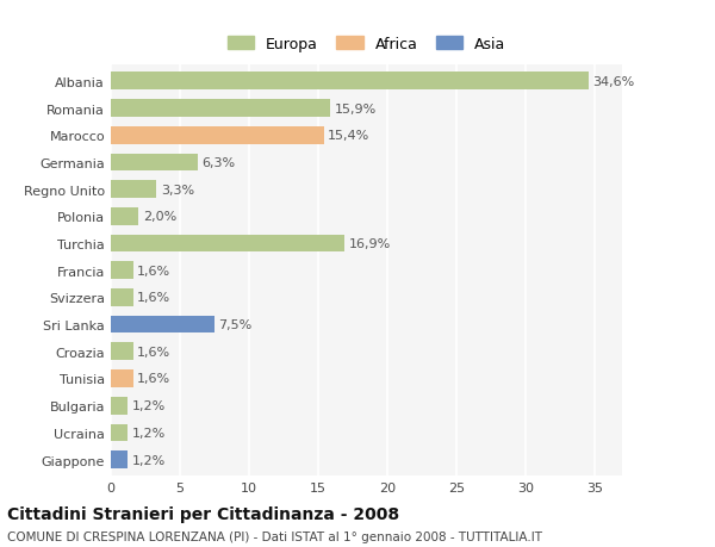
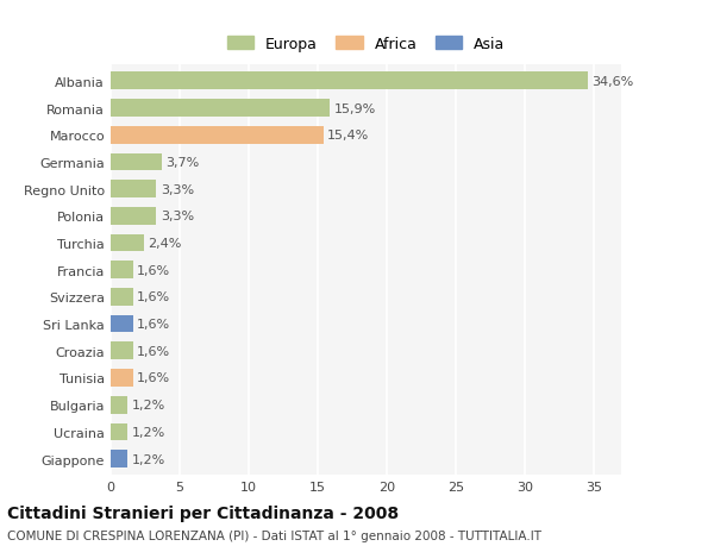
Germania: 6,3% -> 3,7%
Polonia: 2,0% -> 3,3%
Turchia: 16,9% -> 2,4%
Sri Lanka: 7,5% -> 1,6%
